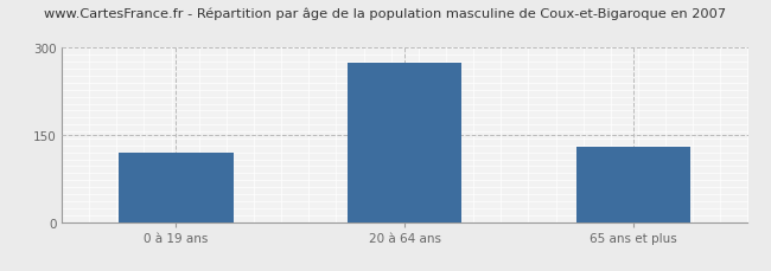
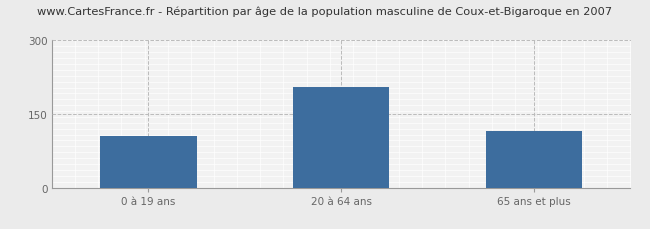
0 à 19 ans: 120 -> 105
20 à 64 ans: 275 -> 205
65 ans et plus: 130 -> 115
